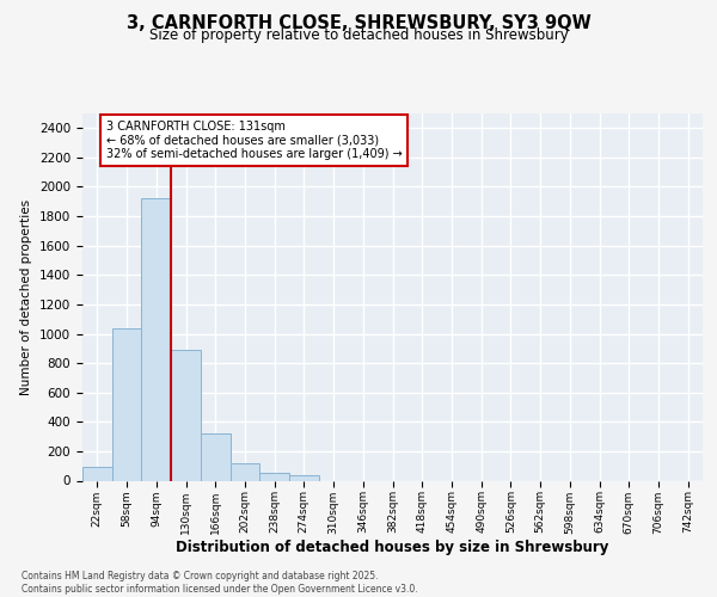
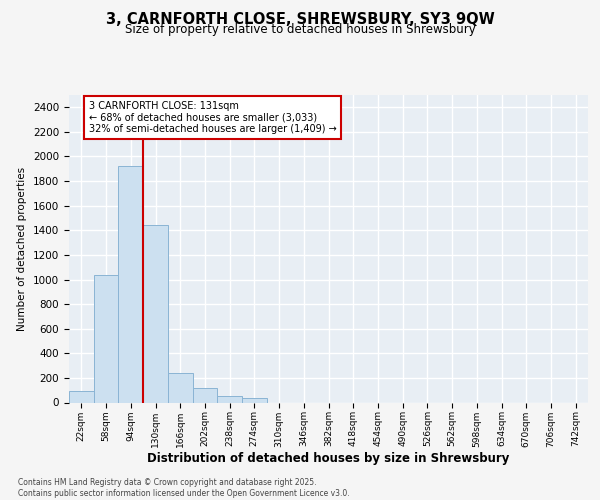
130sqm: 890 -> 1440
166sqm: 320 -> 240
